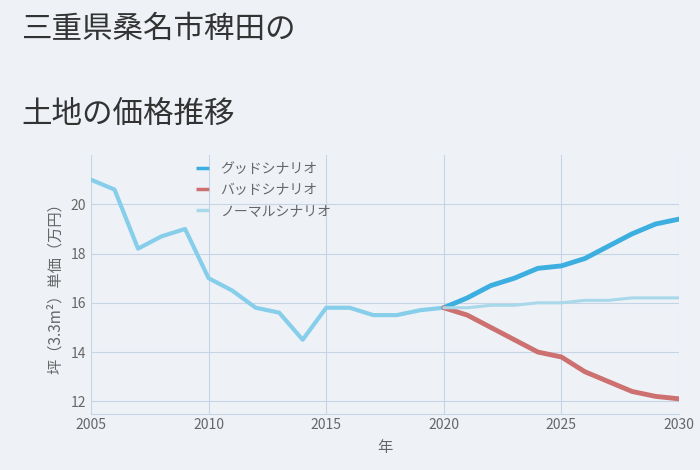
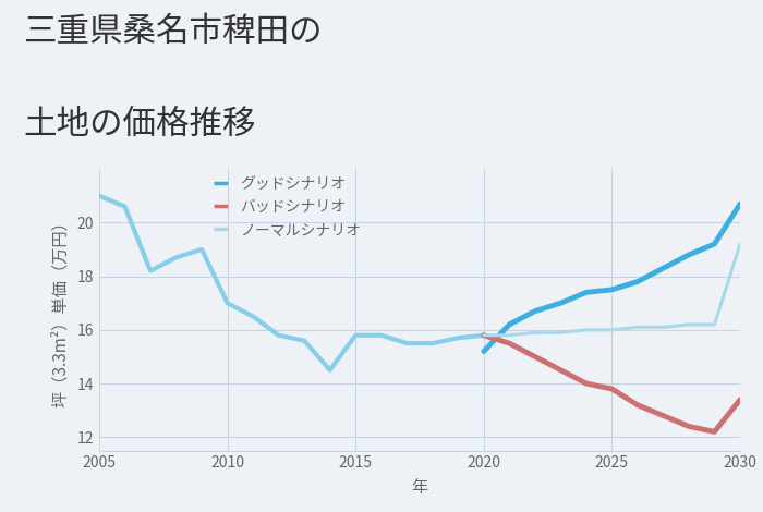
グッドシナリオ/2020: 15.8 -> 15.2
グッドシナリオ/2030: 19.4 -> 20.7
バッドシナリオ/2030: 12.1 -> 13.4
ノーマルシナリオ/2030: 16.2 -> 19.2
